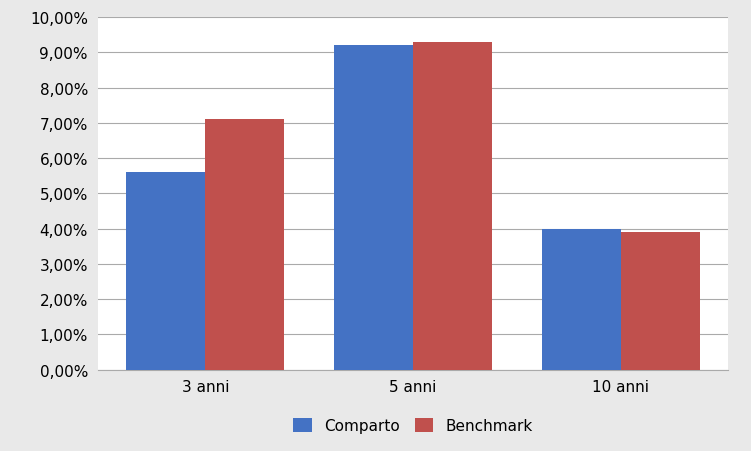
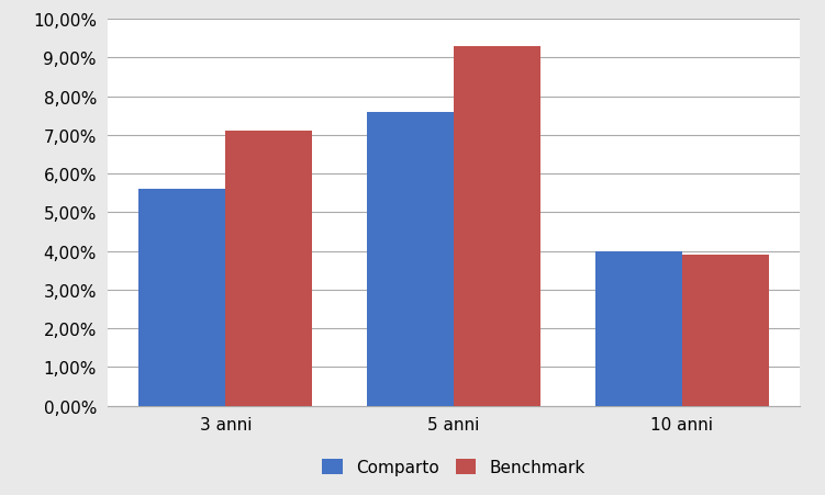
Comparto/5 anni: 9,2% -> 7,6%
